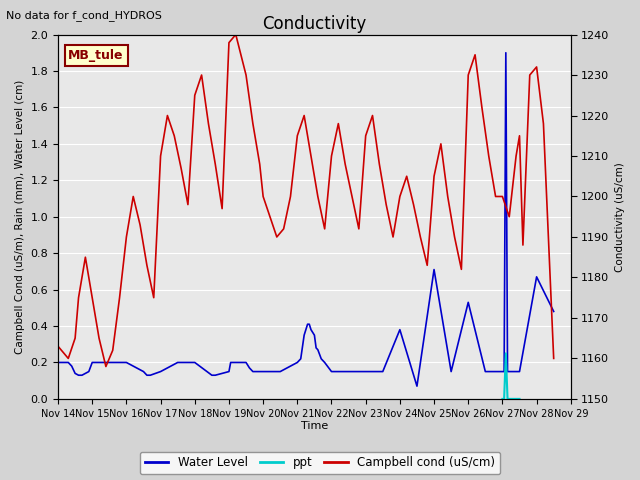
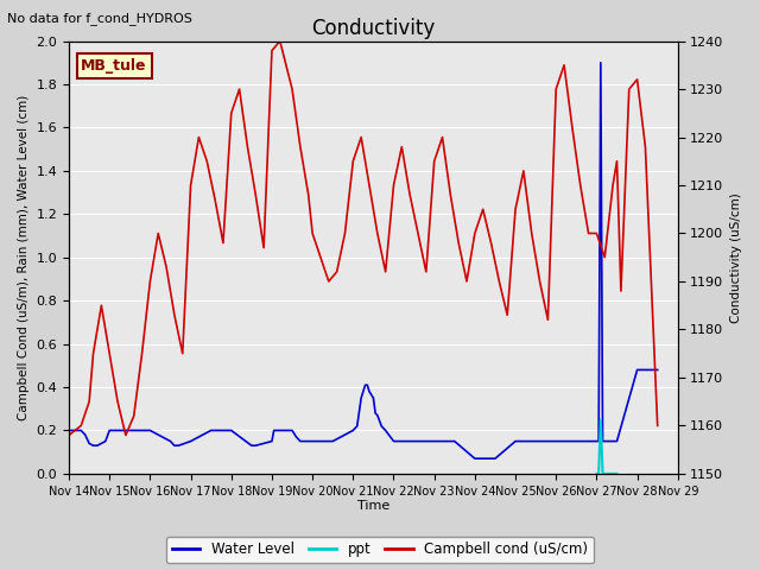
Campbell cond (uS/cm)/Nov 14: 1163 -> 1158
Water Level/Nov 24: 0.38 -> 0.07
Water Level/Nov 25: 0.71 -> 0.15
Water Level/Nov 26: 0.53 -> 0.15
Water Level/Nov 28: 0.67 -> 0.48
